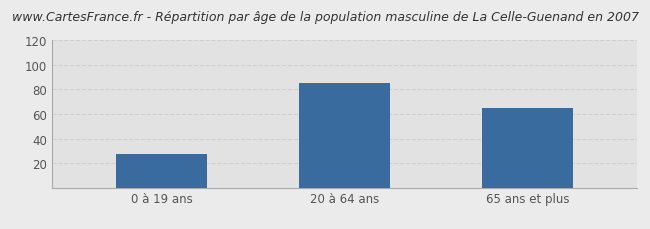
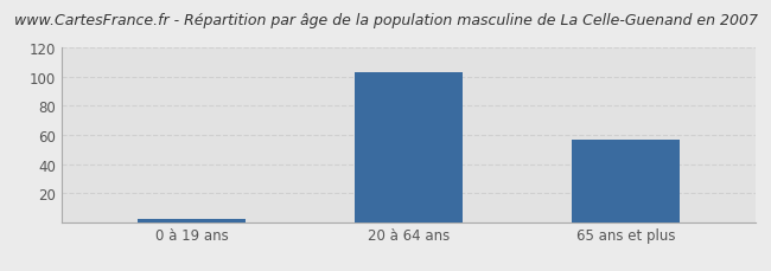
0 à 19 ans: 27 -> 2
20 à 64 ans: 85 -> 103
65 ans et plus: 65 -> 57
